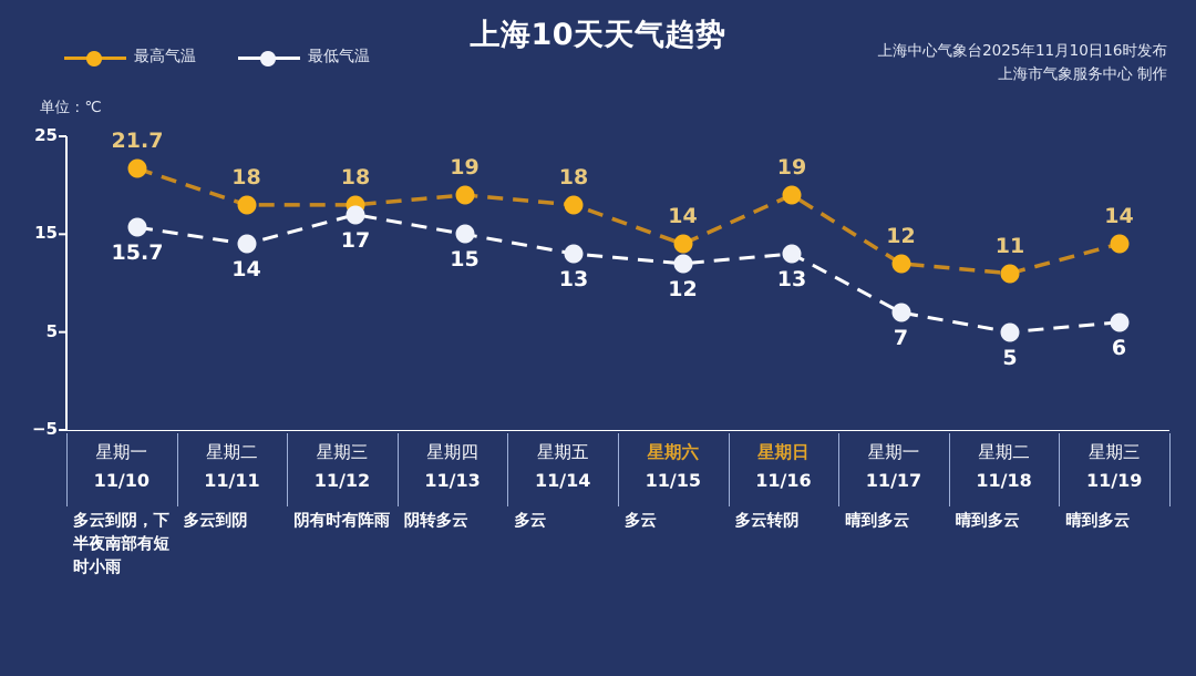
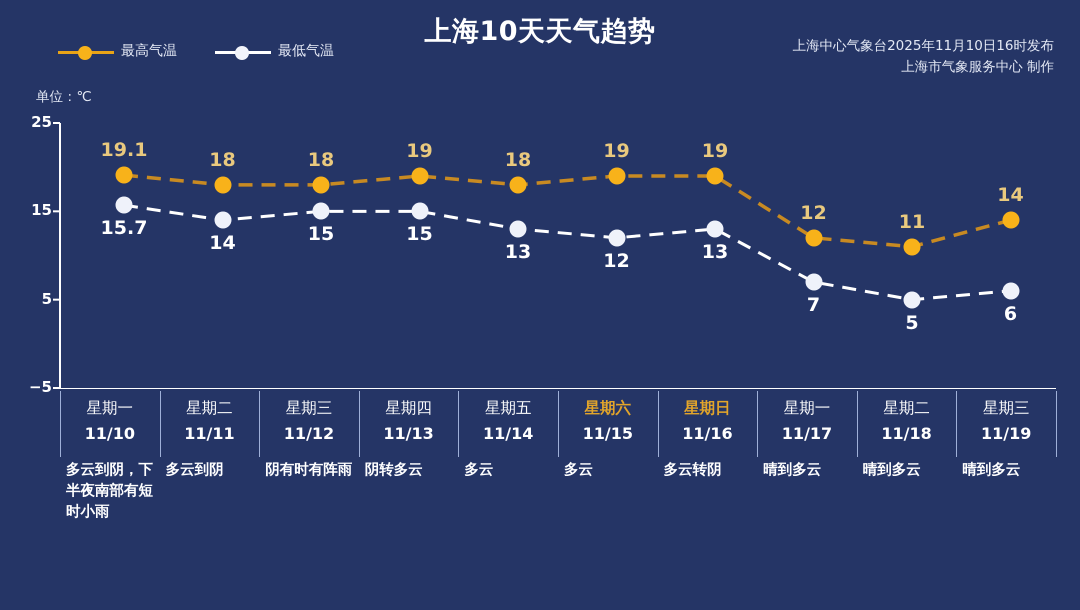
最高气温/11/10: 21.7 -> 19.1
最低气温/11/12: 17 -> 15
最高气温/11/15: 14 -> 19
